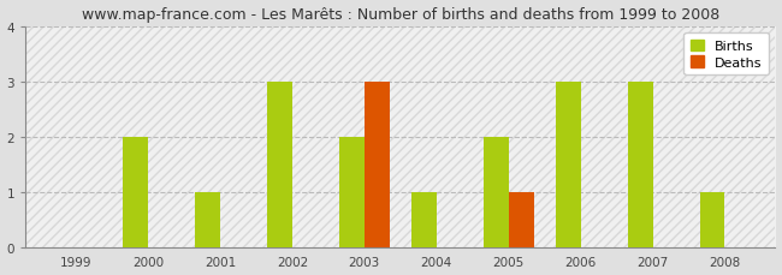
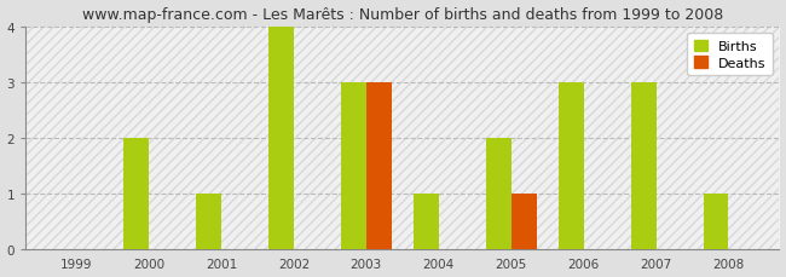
Births/2002: 3 -> 4
Births/2003: 2 -> 3
